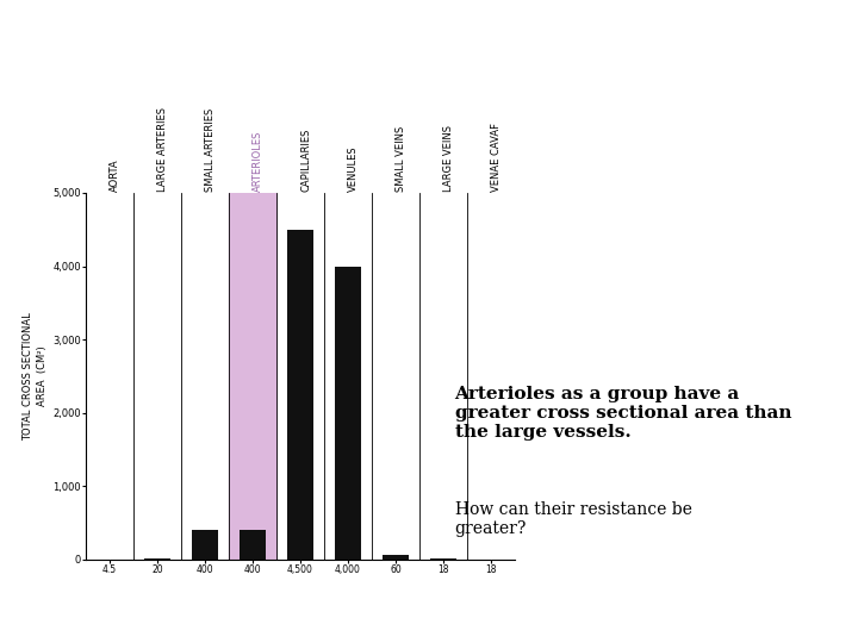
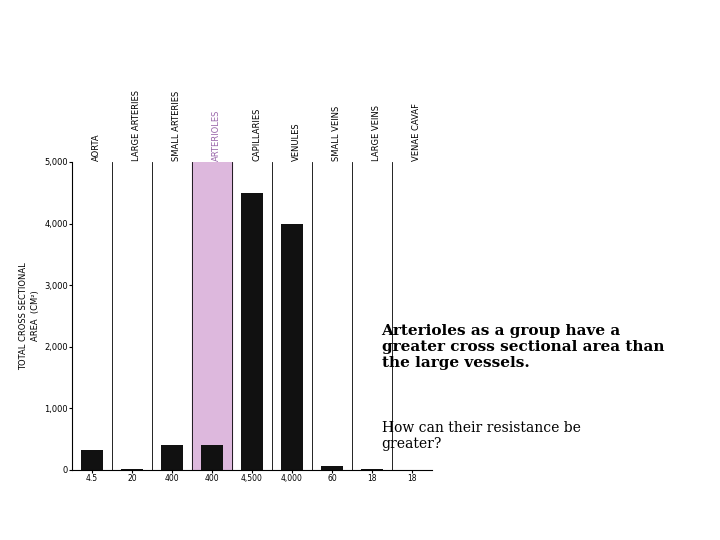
4.5: 0 -> 320
